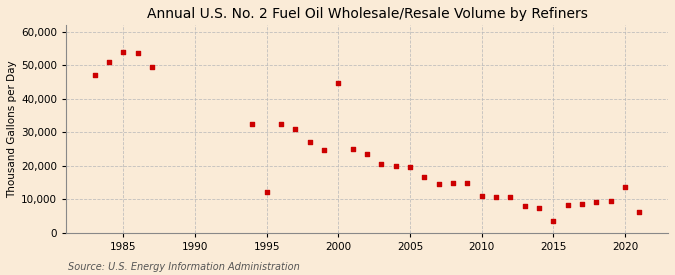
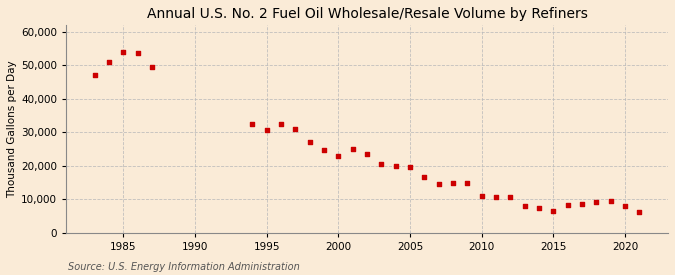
1995: 12,000 -> 30,500
2000: 44,500 -> 23,000
2015: 3,500 -> 6,500
2020: 13,500 -> 7,800
